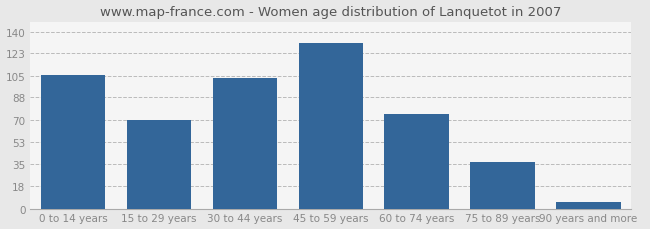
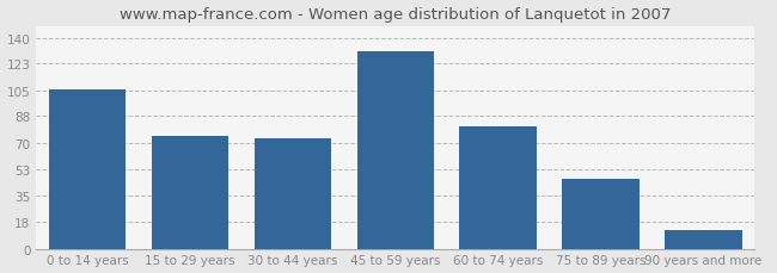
15 to 29 years: 70 -> 75
30 to 44 years: 103 -> 73
60 to 74 years: 75 -> 81
75 to 89 years: 37 -> 46
90 years and more: 5 -> 12
